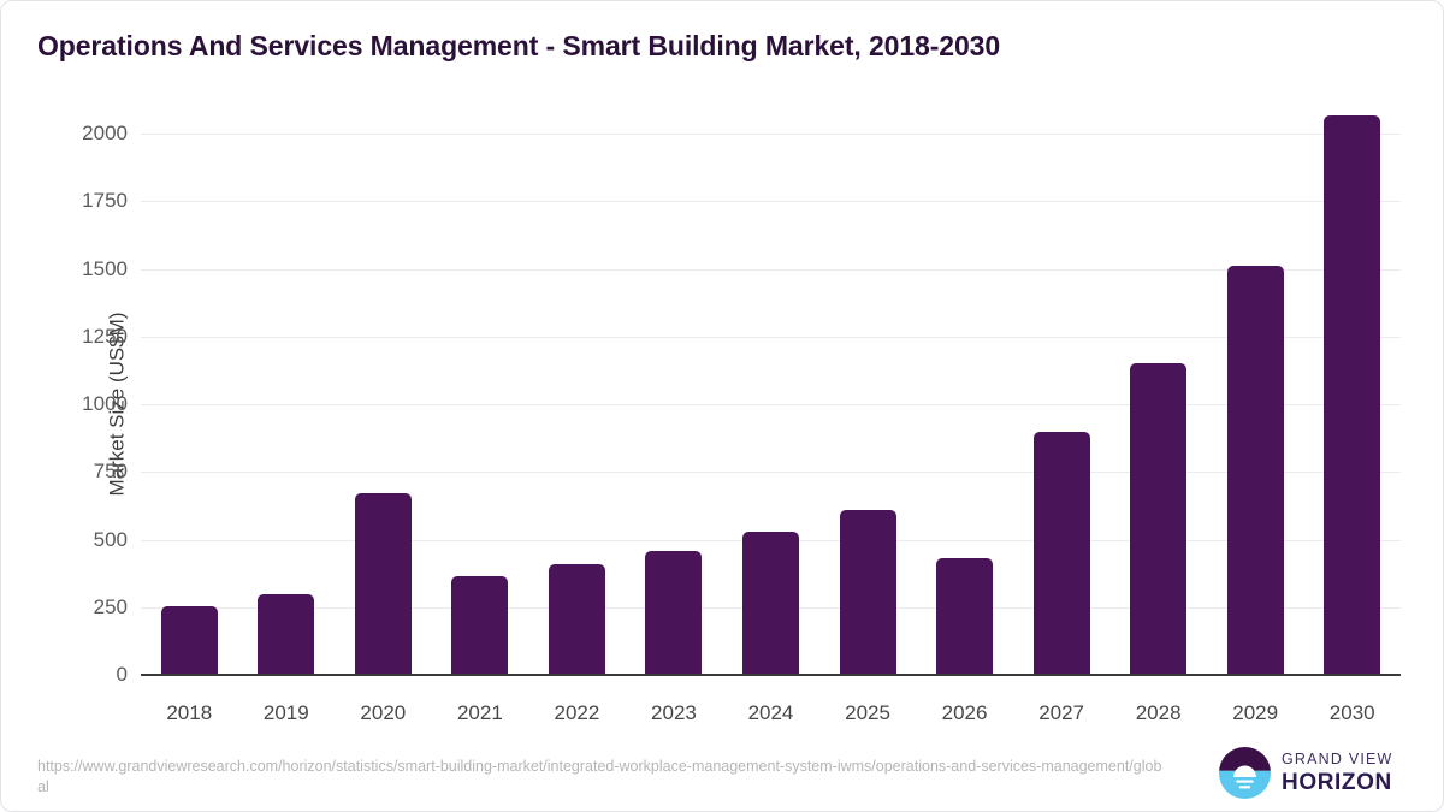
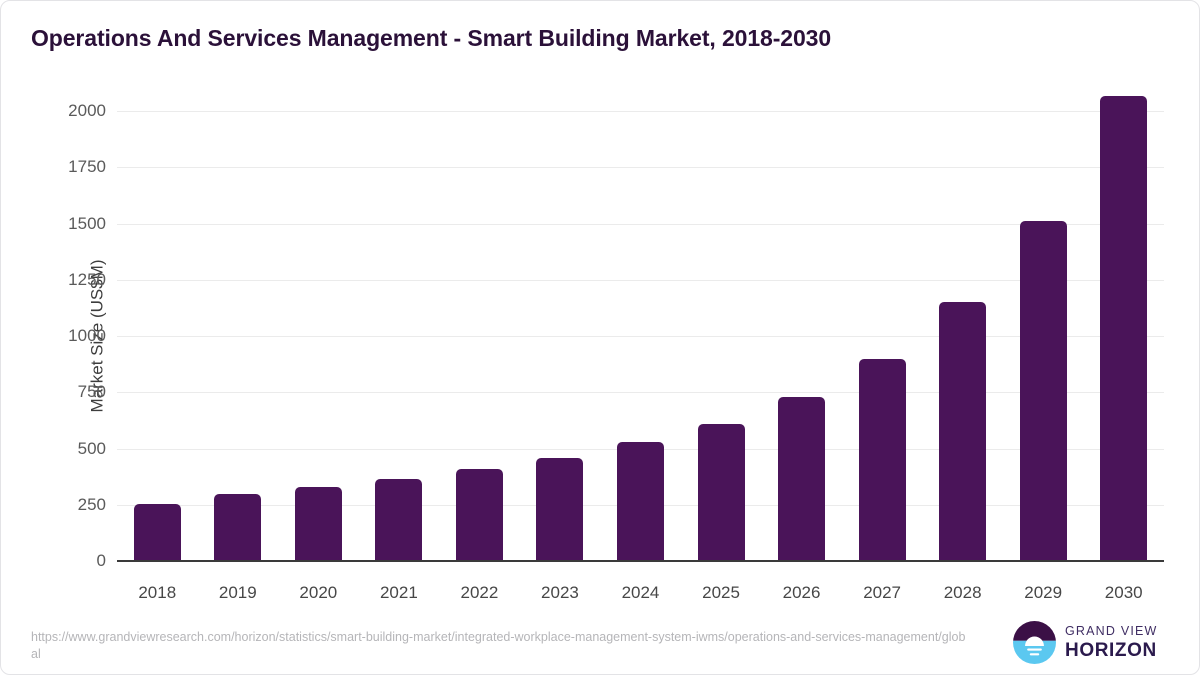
2020: 670 -> 330
2026: 430 -> 730
